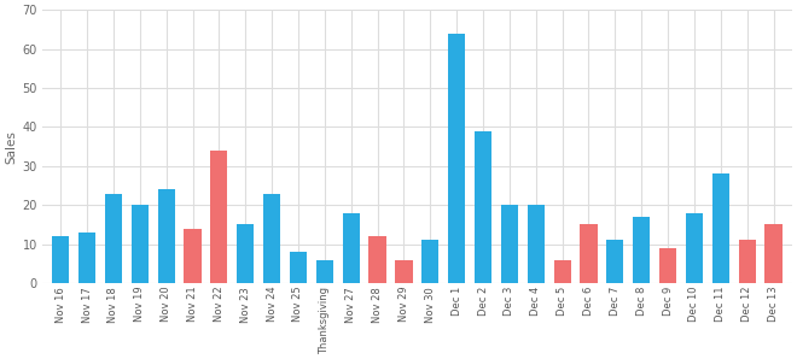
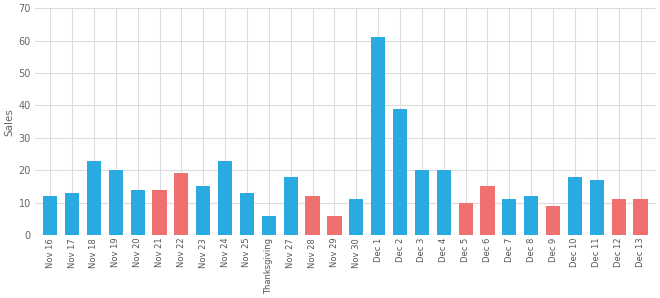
Nov 20: 24 -> 14
Nov 22: 34 -> 19
Nov 25: 8 -> 13
Dec 1: 64 -> 61
Dec 5: 6 -> 10
Dec 8: 17 -> 12
Dec 11: 28 -> 17
Dec 13: 15 -> 11
